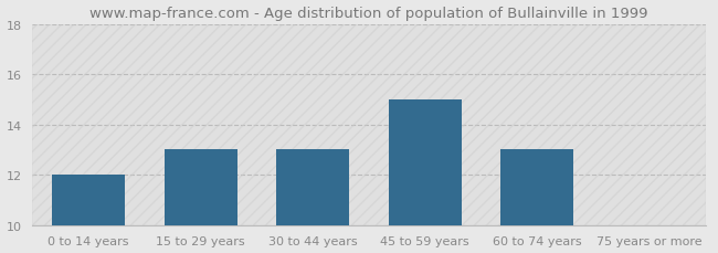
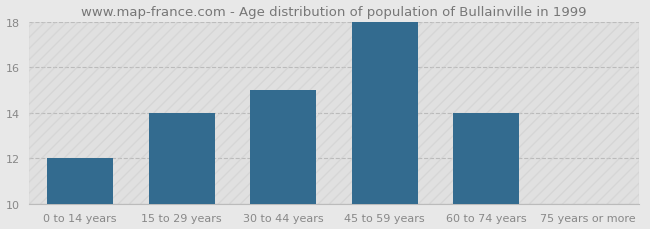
15 to 29 years: 13 -> 14
30 to 44 years: 13 -> 15
45 to 59 years: 15 -> 18
60 to 74 years: 13 -> 14
